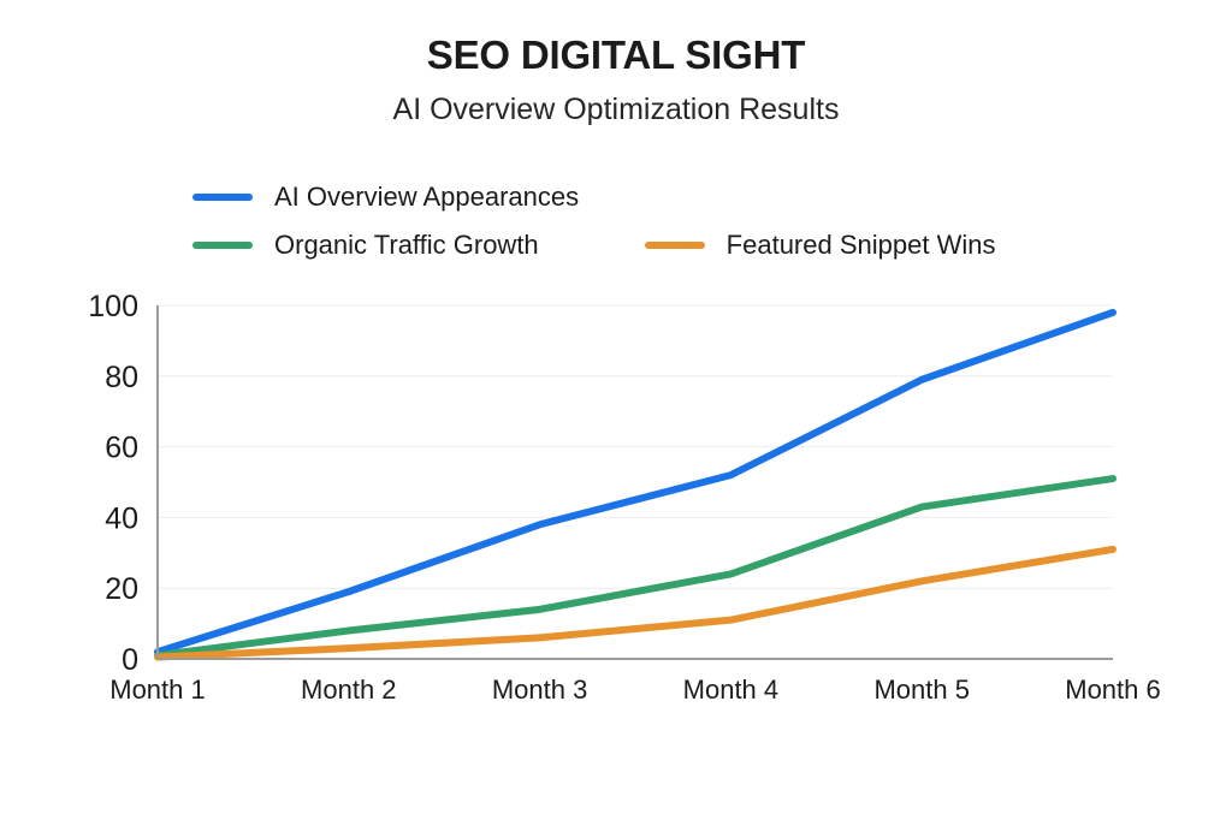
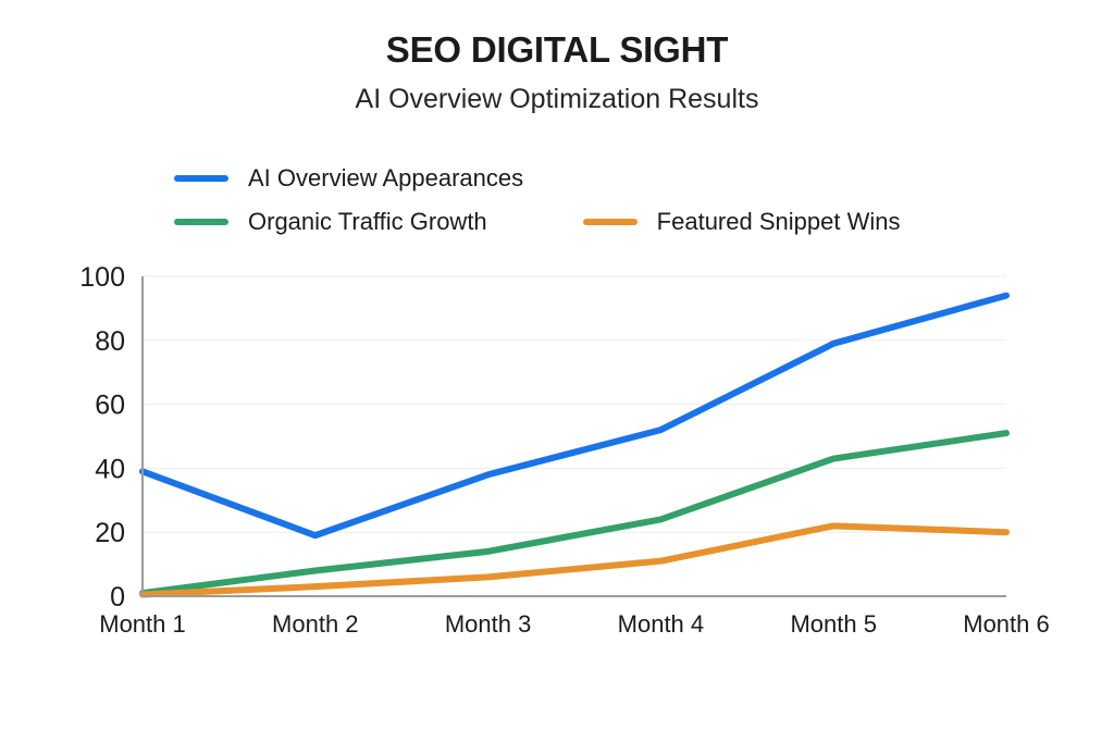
AI Overview Appearances/Month 1: 2 -> 39
AI Overview Appearances/Month 6: 98 -> 94
Featured Snippet Wins/Month 6: 31 -> 20
